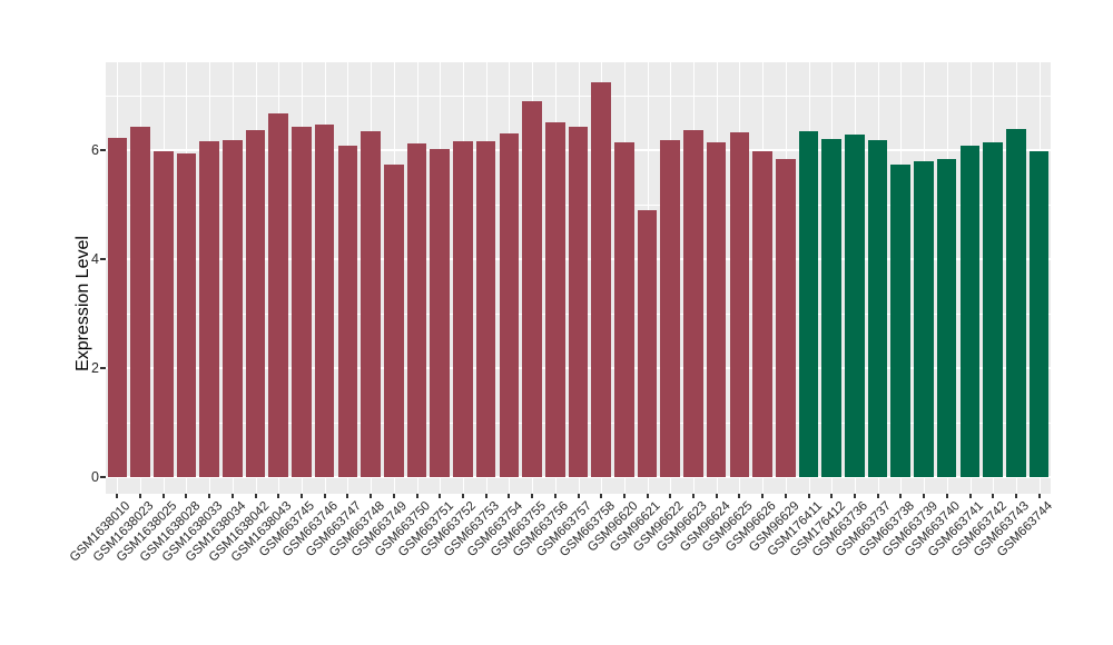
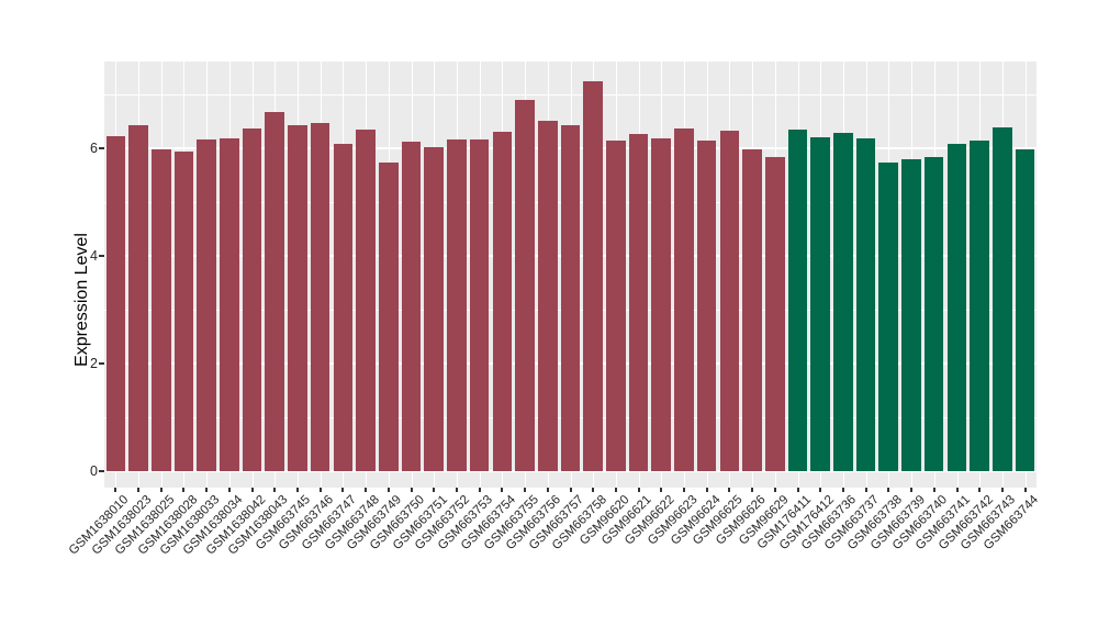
GSM96621: 4.9 -> 6.3
